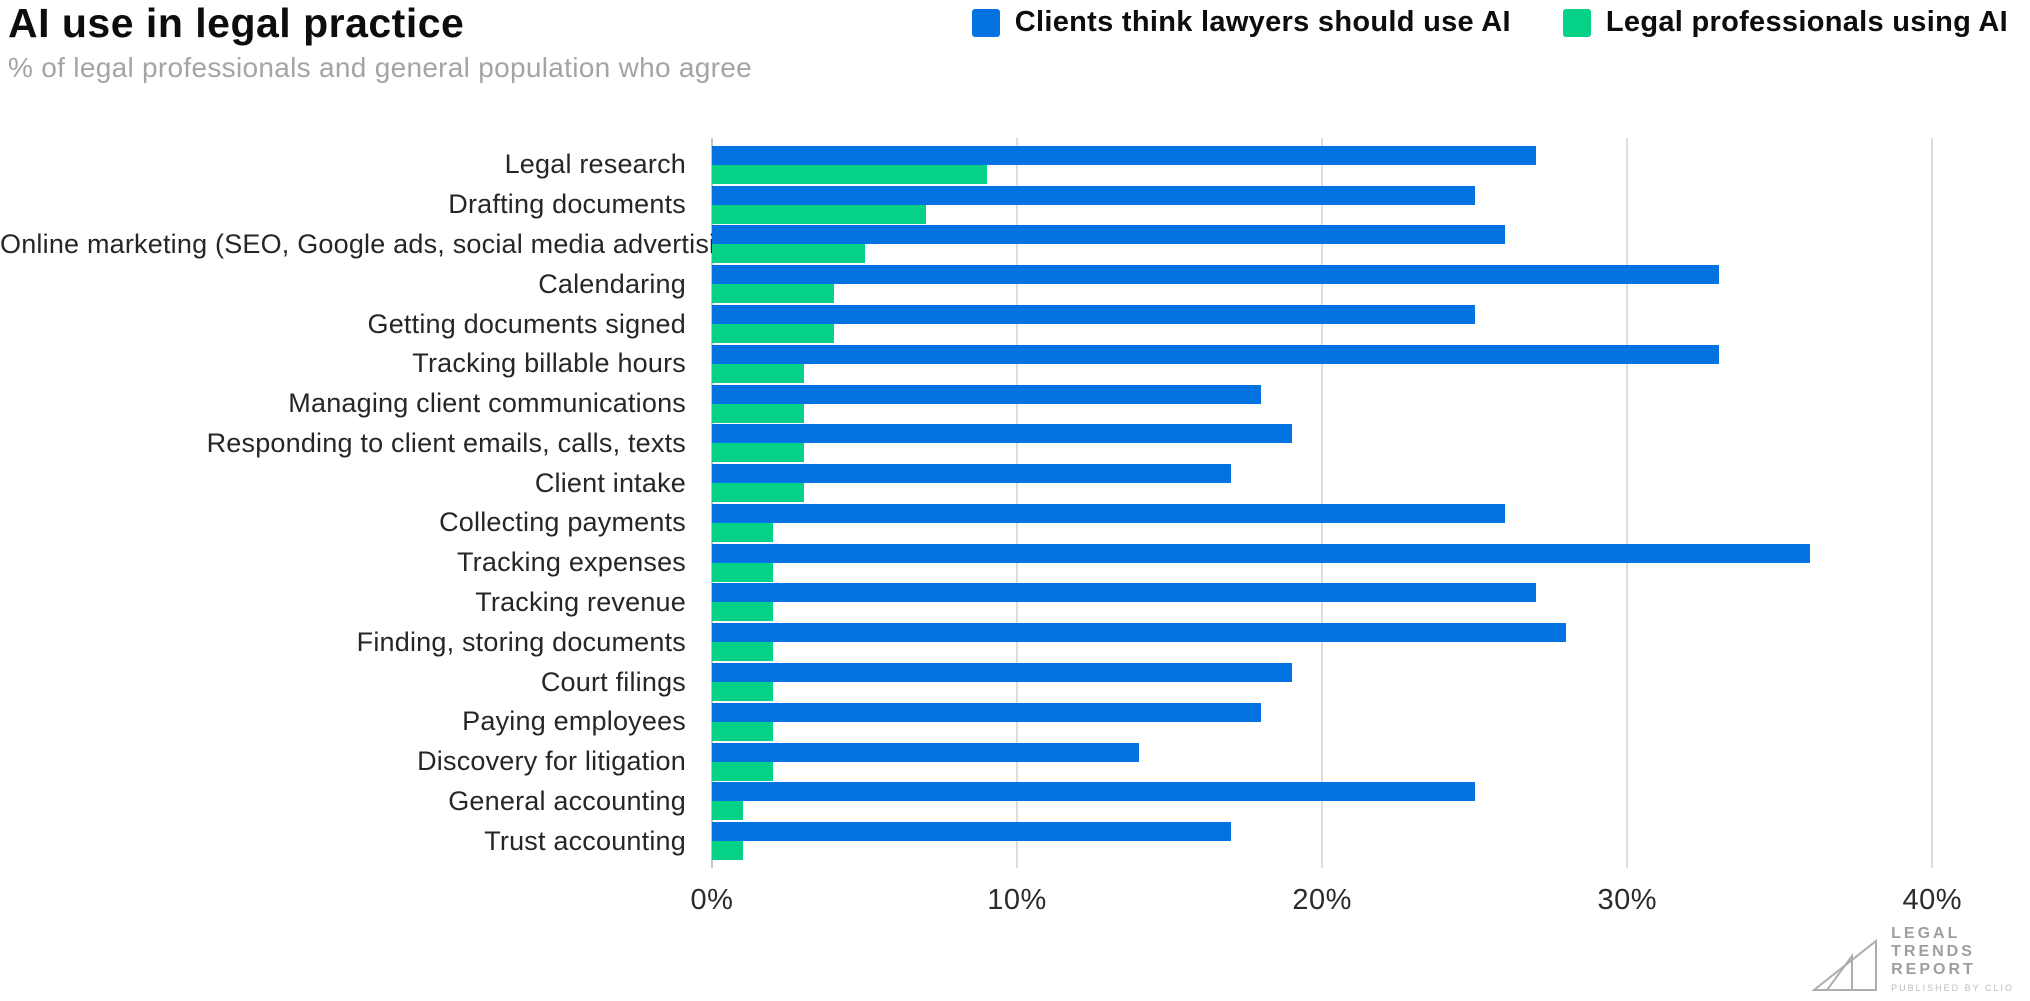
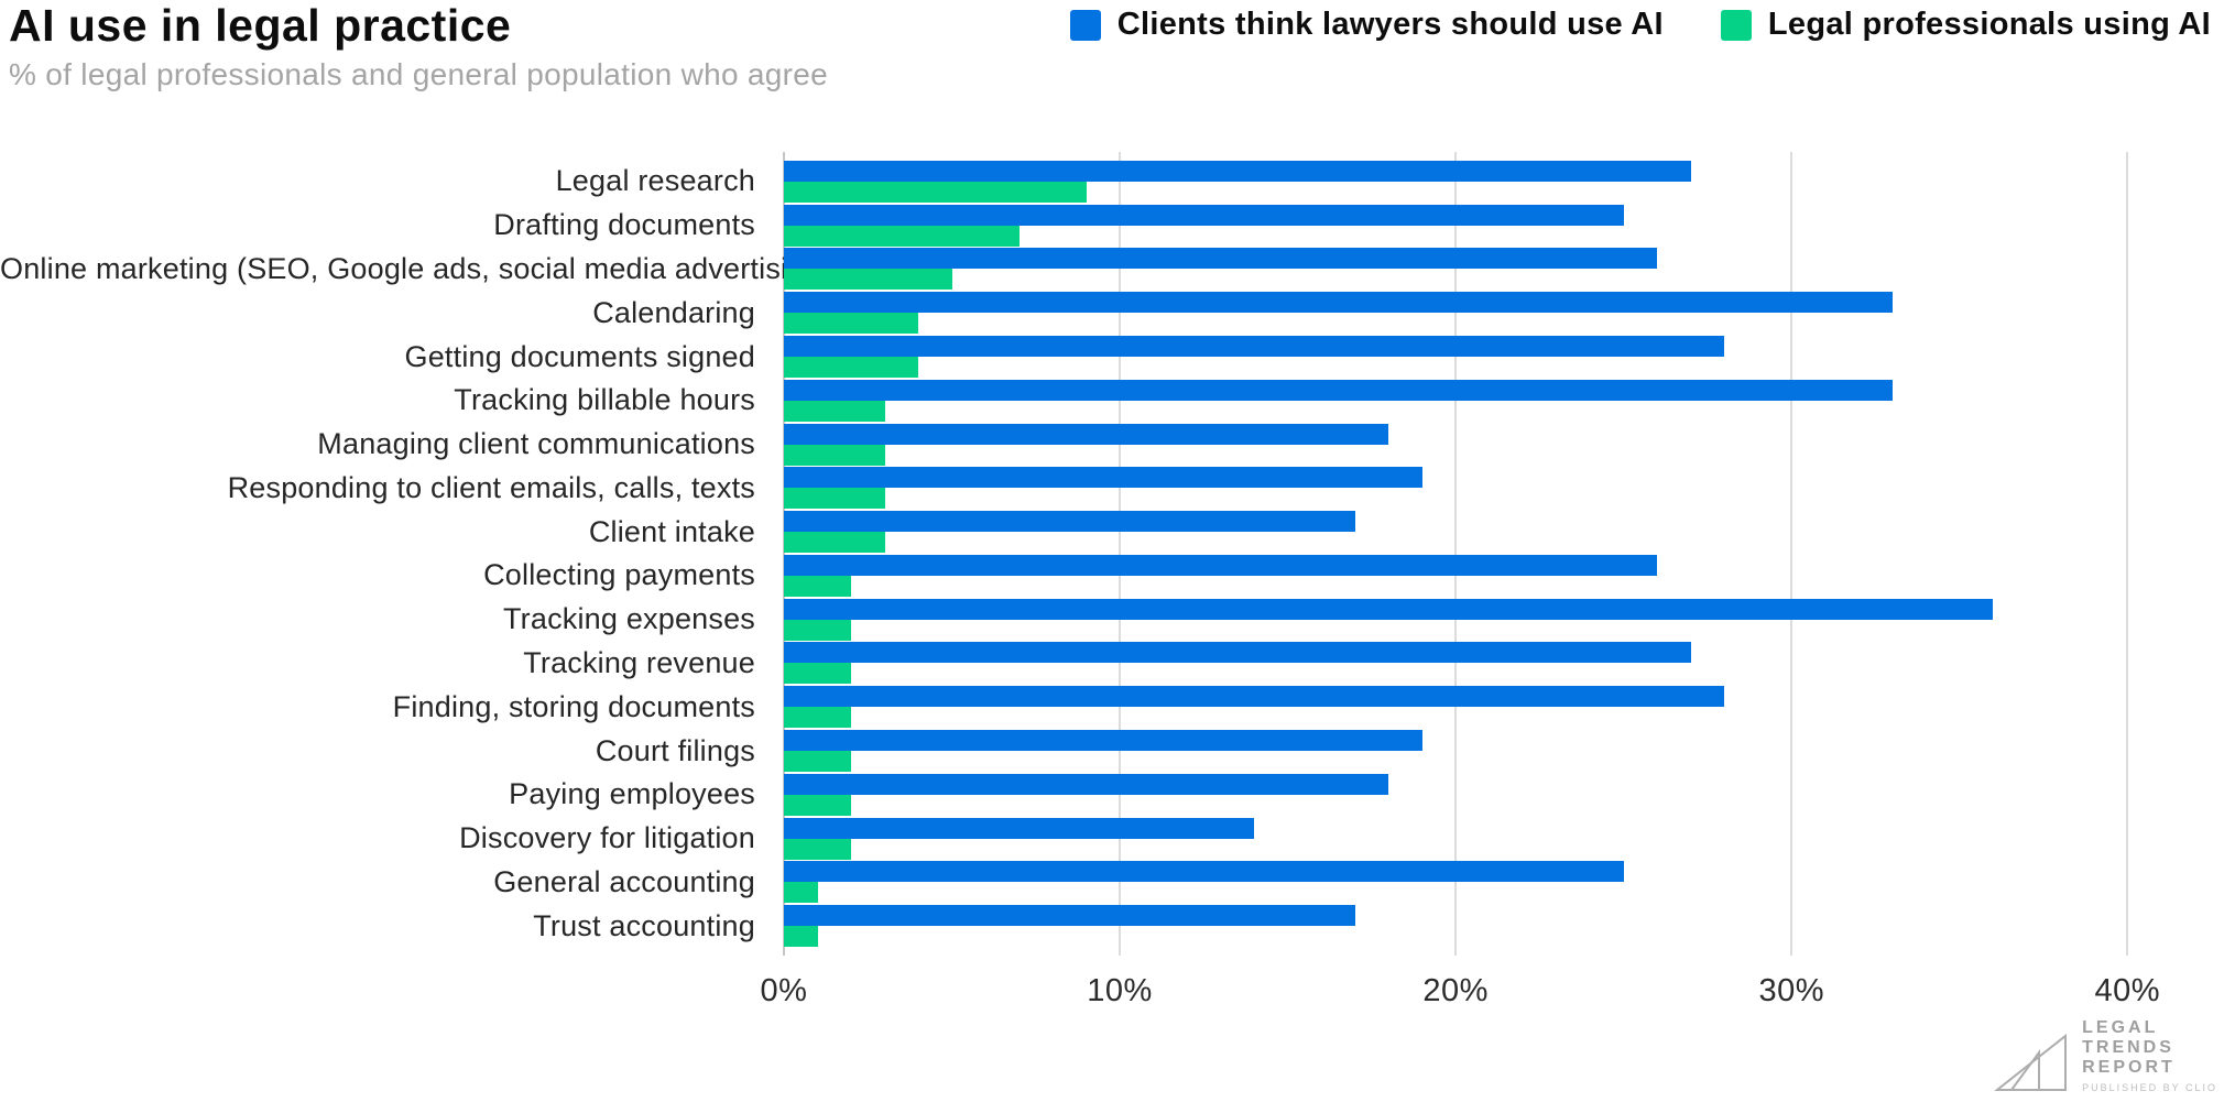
Clients think lawyers should use AI/Getting documents signed: 25% -> 28%
